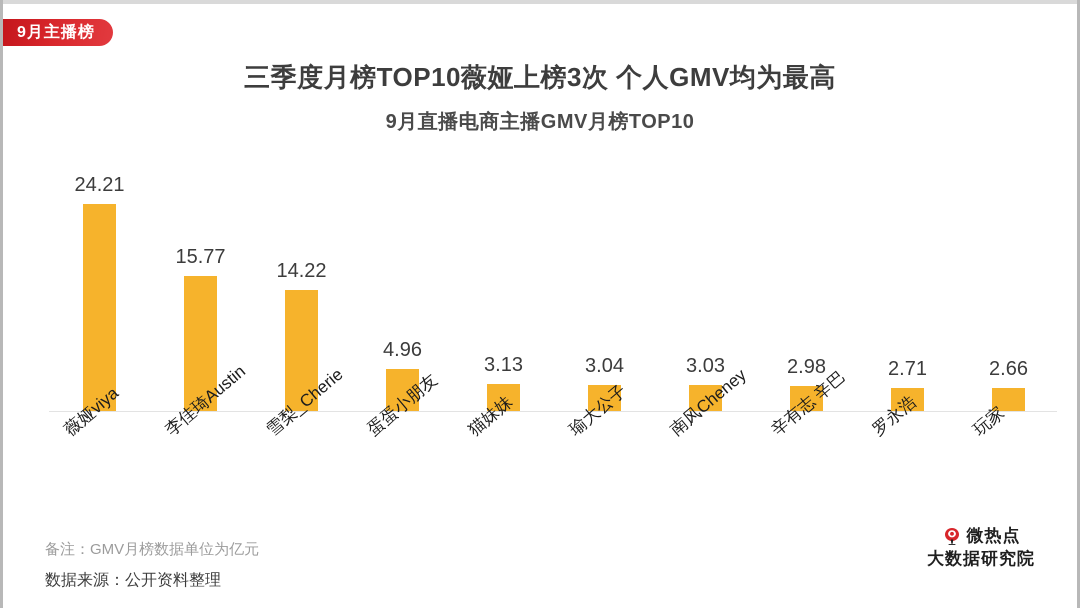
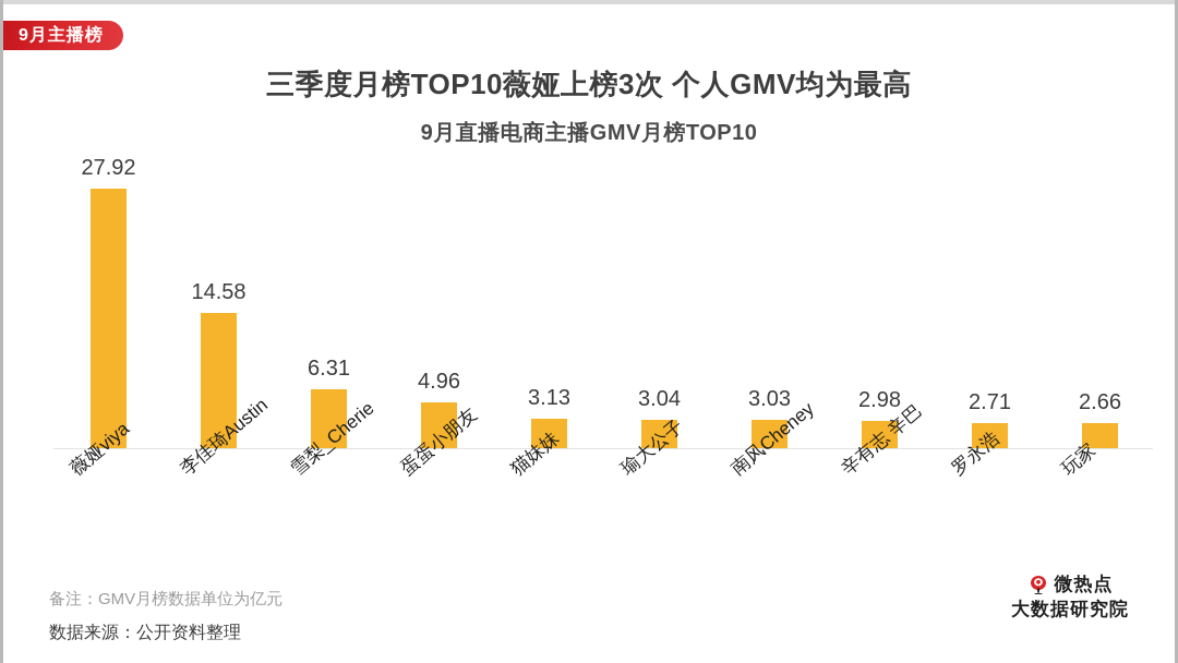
薇娅viya: 24.21 -> 27.92
李佳琦Austin: 15.77 -> 14.58
雪梨_Cherie: 14.22 -> 6.31
